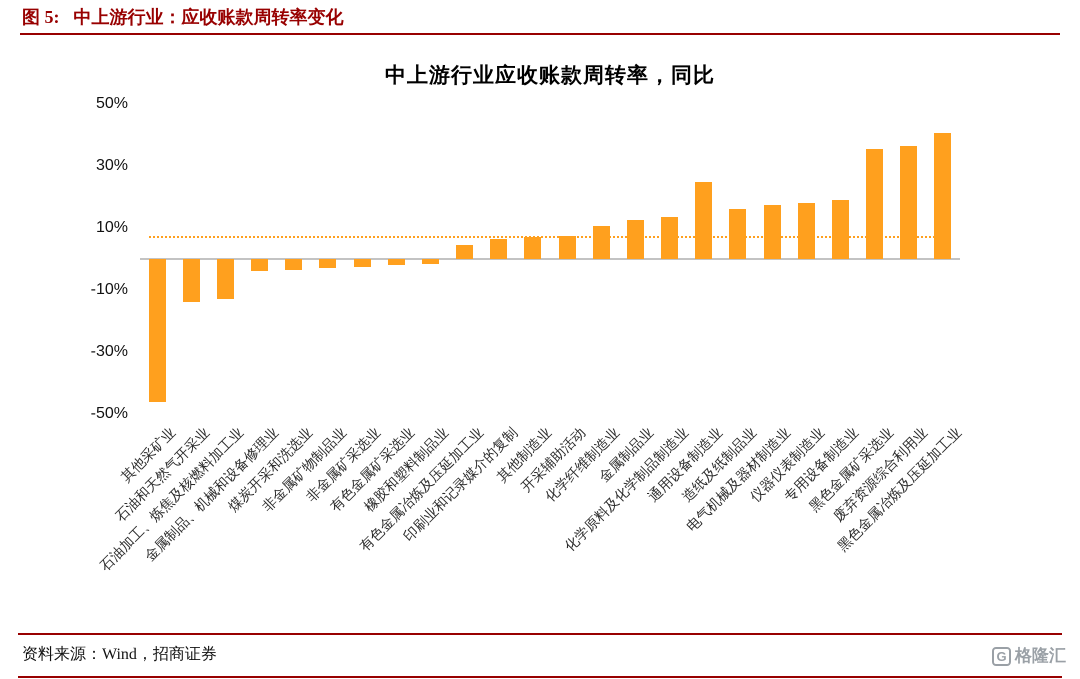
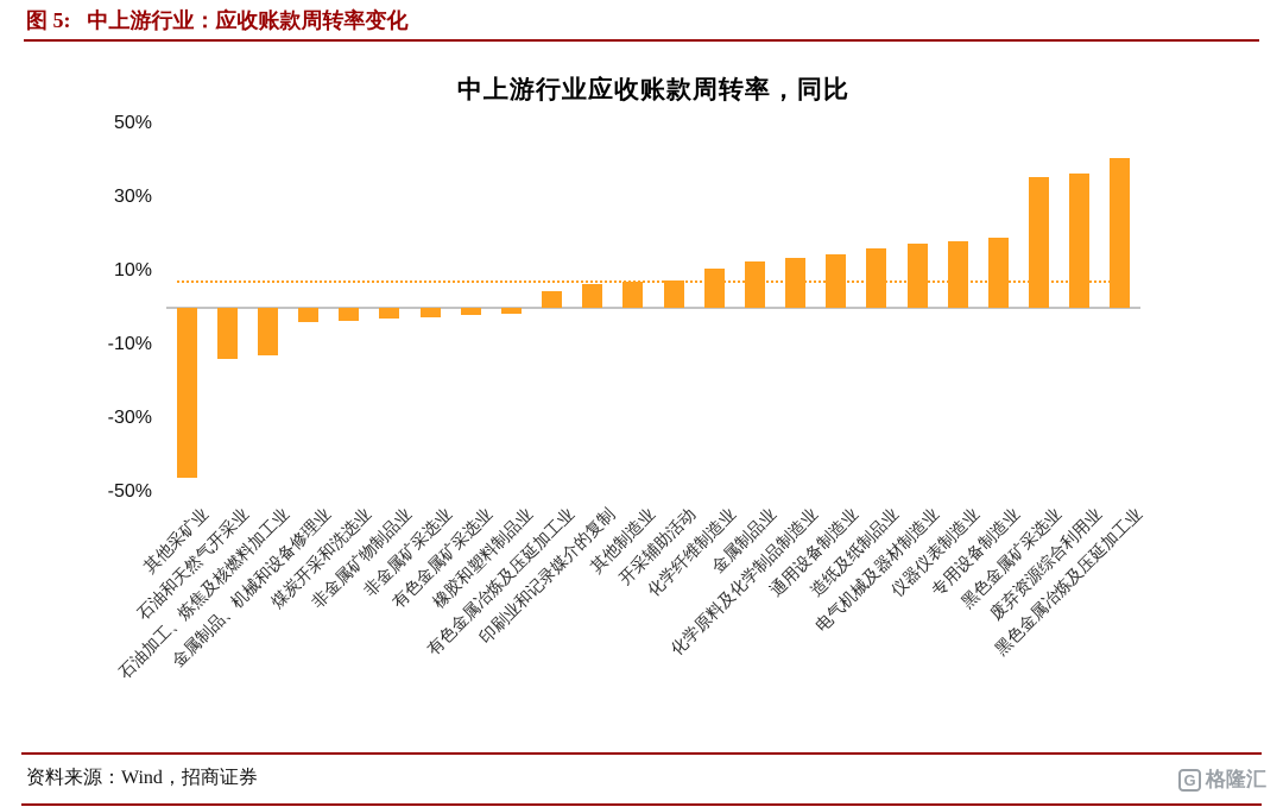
通用设备制造业: 25% -> 14%
